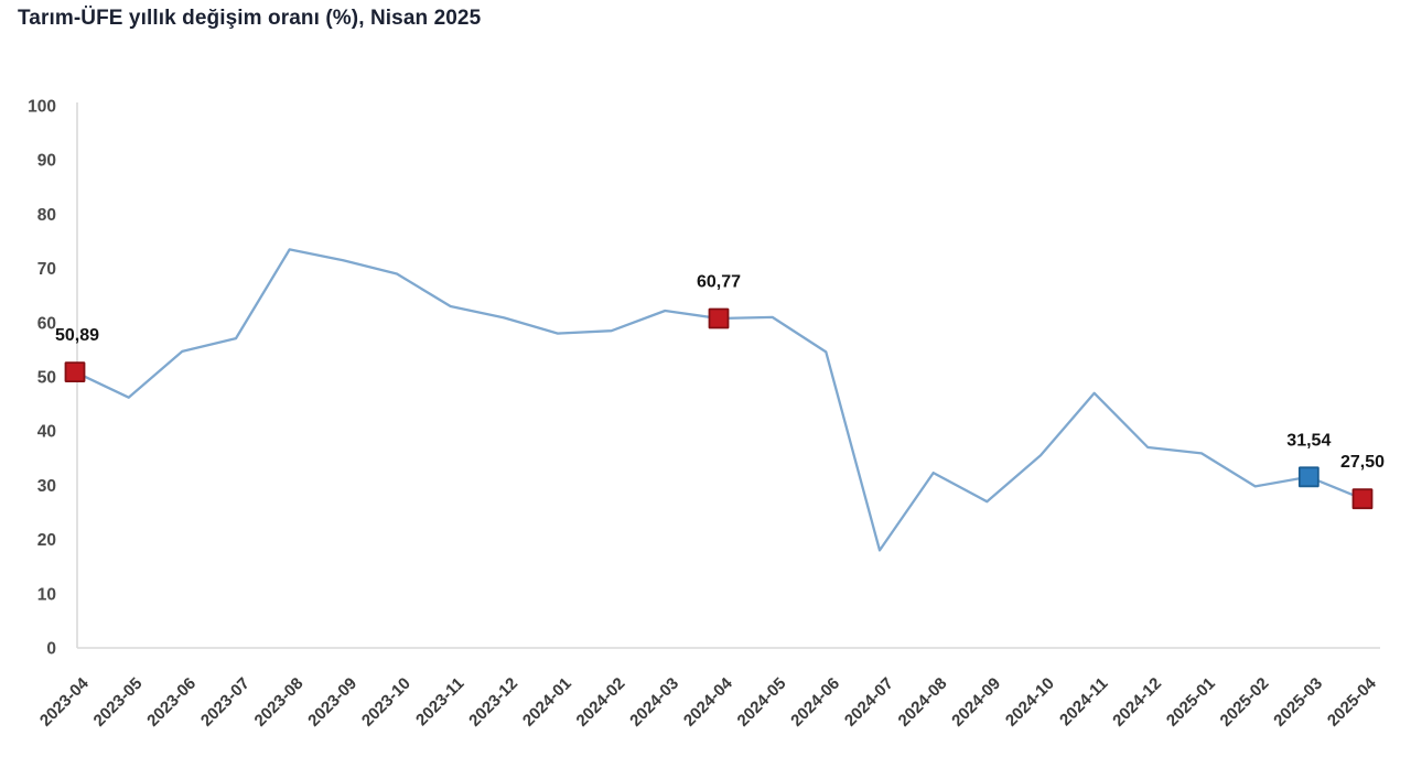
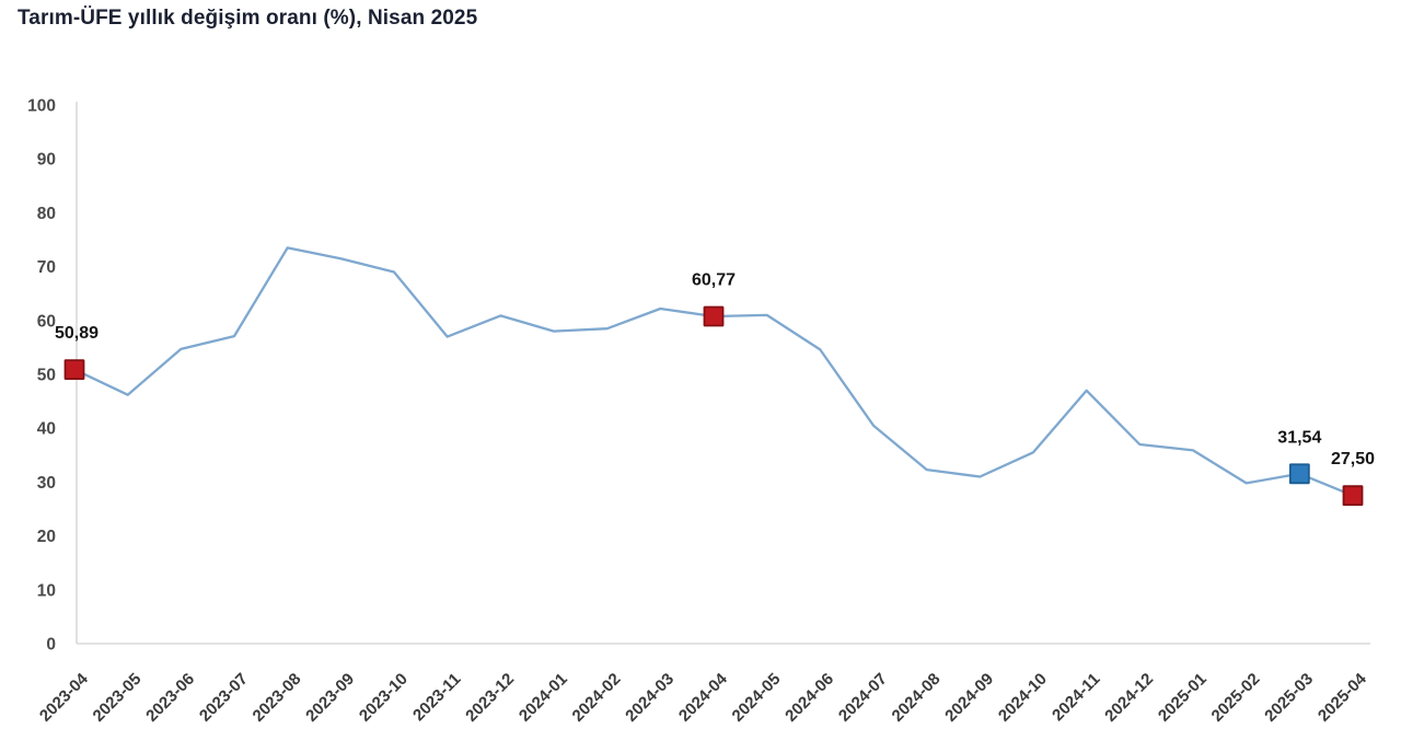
2023-11: 63 -> 57
2024-07: 18 -> 40
2024-09: 27 -> 31
